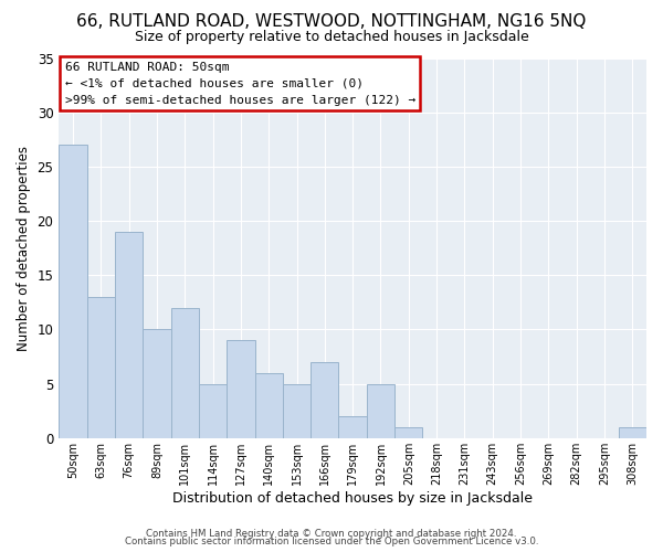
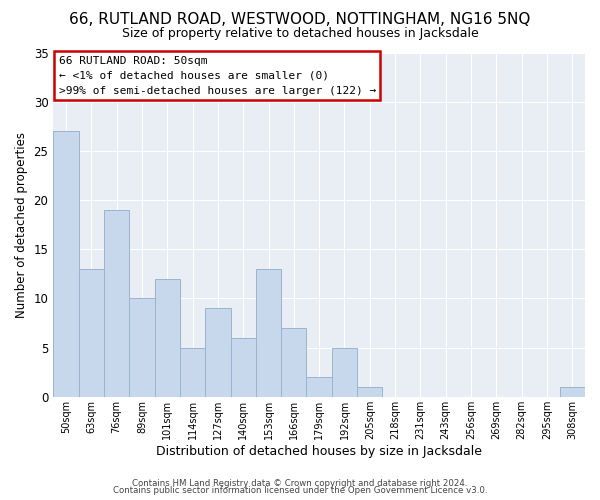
153sqm: 5 -> 13
